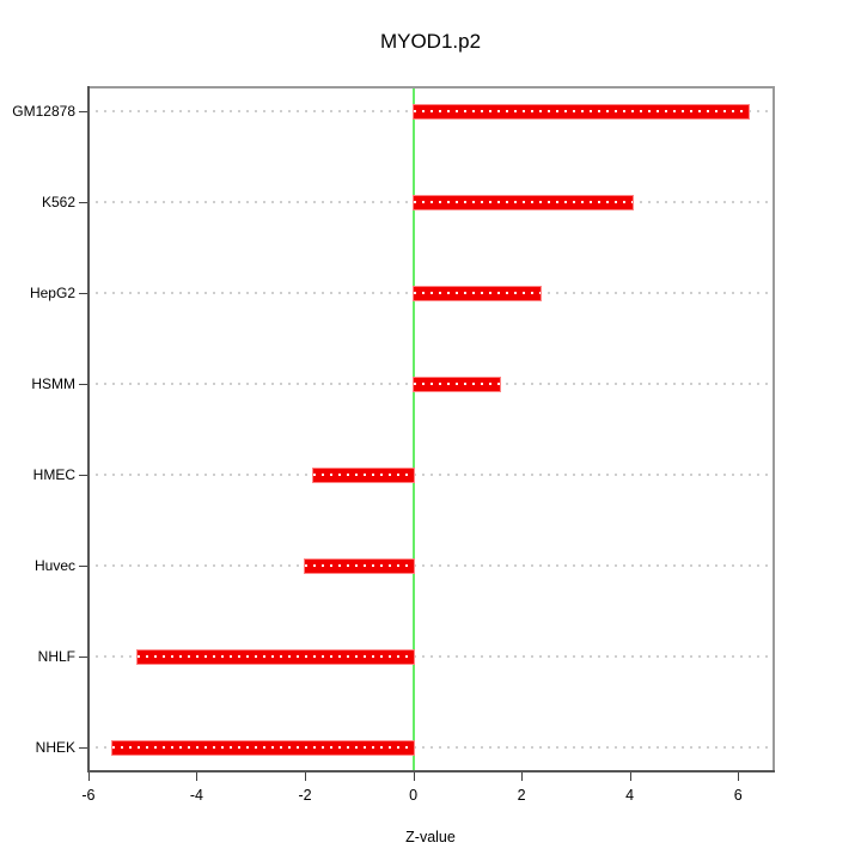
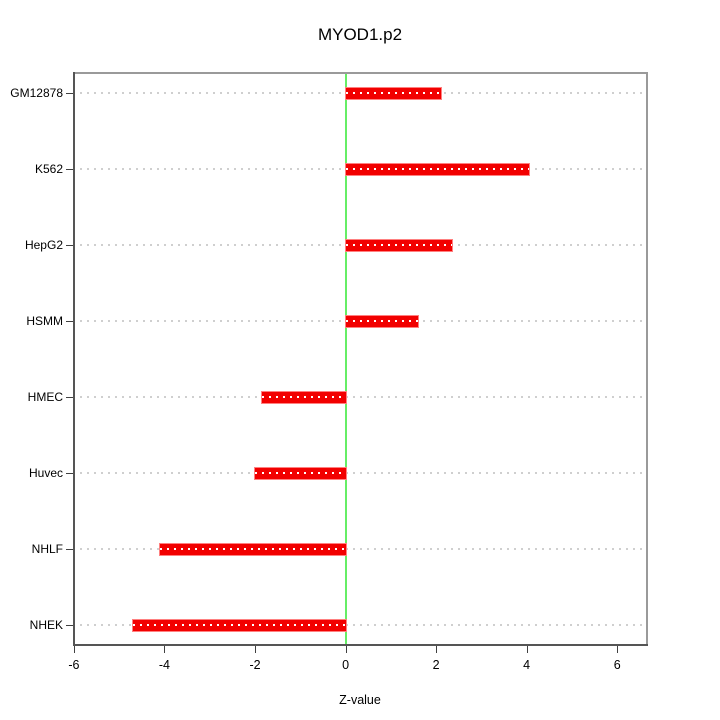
GM12878: 6.2 -> 2.1
NHLF: -5.1 -> -4.1
NHEK: -5.5 -> -4.7
